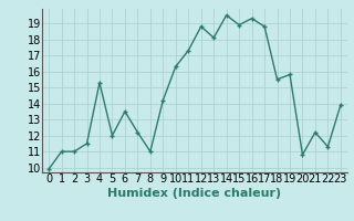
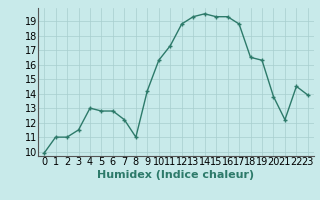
4: 15.3 -> 13.0
5: 12.0 -> 12.8
6: 13.5 -> 12.8
13: 18.1 -> 19.3
15: 18.9 -> 19.3
18: 15.5 -> 16.5
19: 15.8 -> 16.3
20: 10.8 -> 13.8
22: 11.3 -> 14.5
